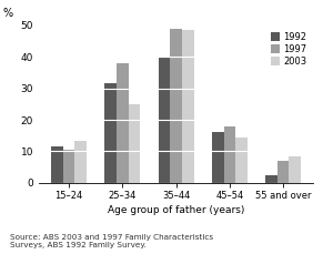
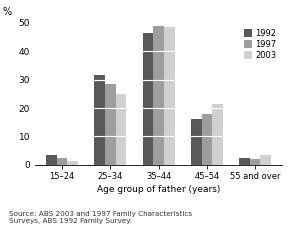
1992/15–24: 11.5 -> 3.5
1997/15–24: 10.5 -> 2.5
2003/15–24: 13.5 -> 1.5
1997/25–34: 38.0 -> 28.5
1992/35–44: 40.0 -> 46.5
2003/45–54: 14.5 -> 21.5
1997/55 and over: 7.0 -> 2.0
2003/55 and over: 8.5 -> 3.5
